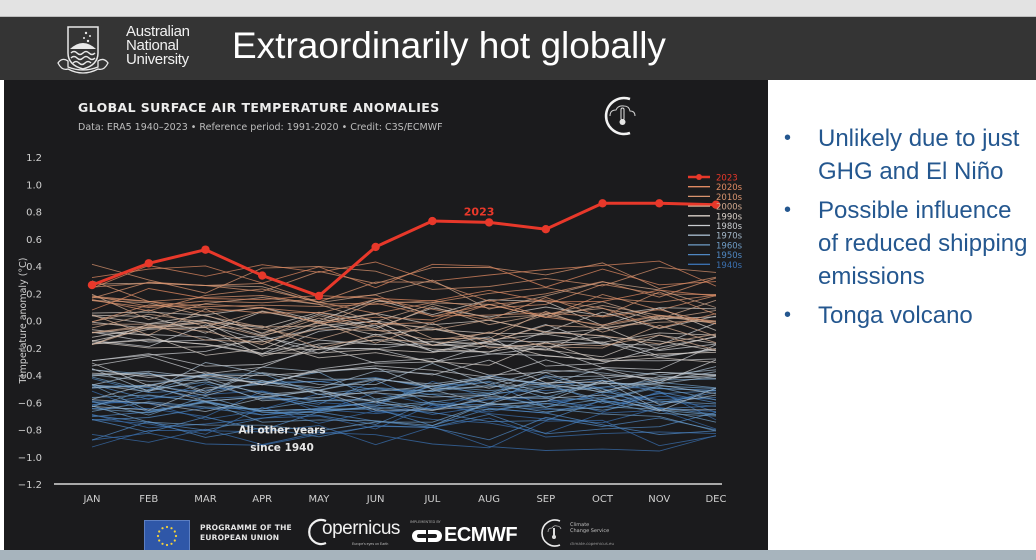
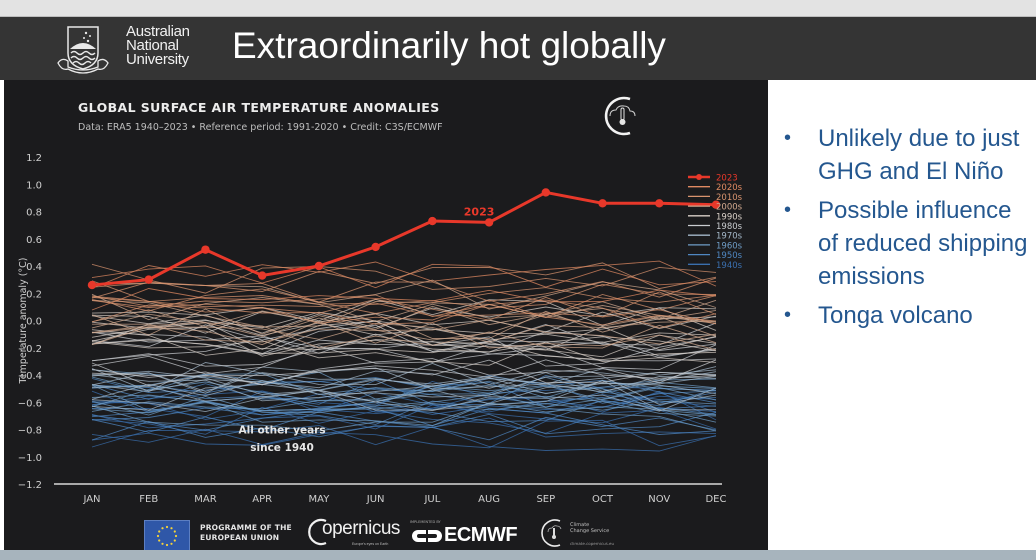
FEB: 0.42 -> 0.30
MAY: 0.18 -> 0.40
SEP: 0.67 -> 0.94
